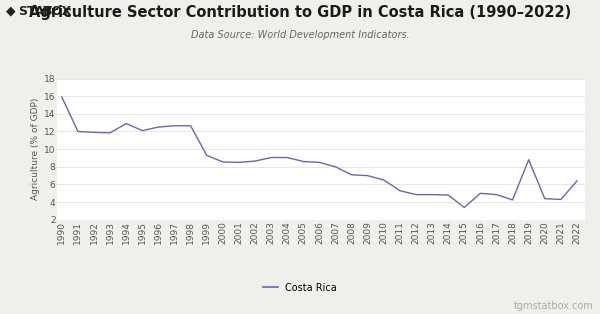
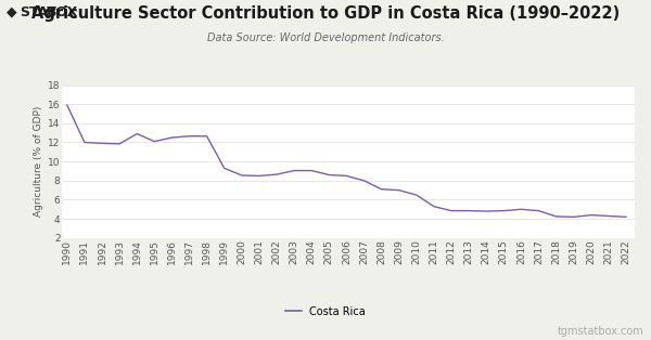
2015: 3.4 -> 4.8
2019: 8.8 -> 4.2
2022: 6.4 -> 4.2
